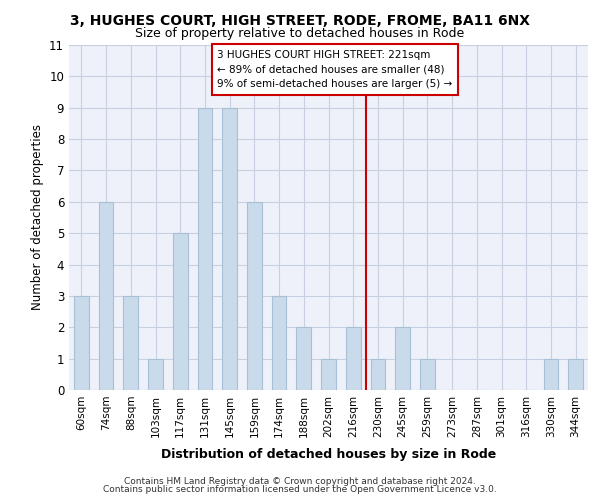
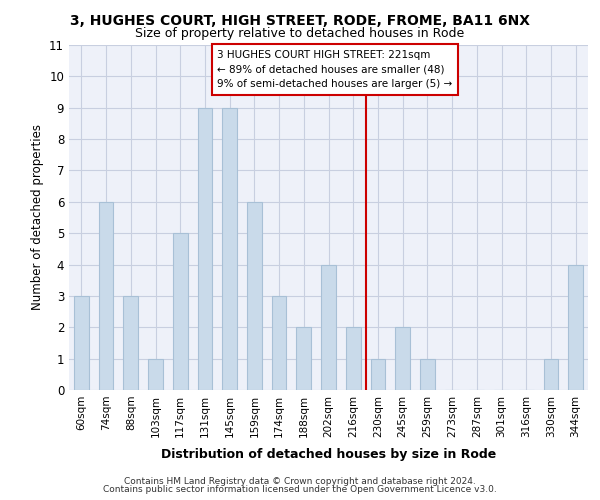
202sqm: 1 -> 4
344sqm: 1 -> 4
